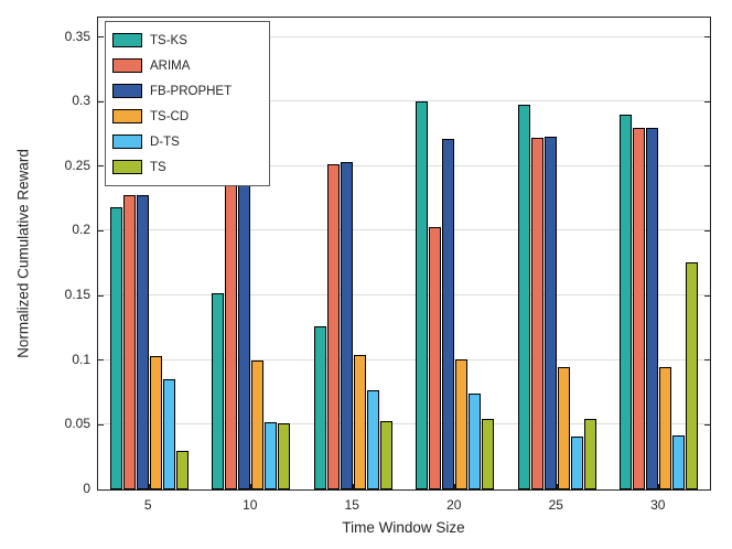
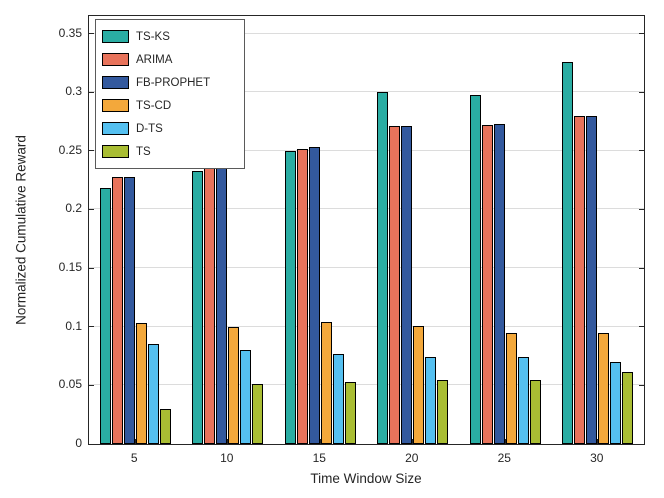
TS-KS/10: 0.152 -> 0.233
D-TS/10: 0.052 -> 0.080
TS-KS/15: 0.126 -> 0.250
ARIMA/20: 0.203 -> 0.271
D-TS/25: 0.041 -> 0.074
TS-KS/30: 0.290 -> 0.326
D-TS/30: 0.042 -> 0.070
TS/30: 0.176 -> 0.061
